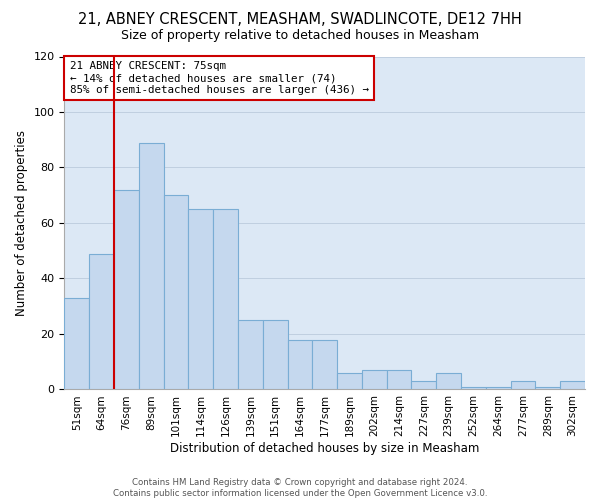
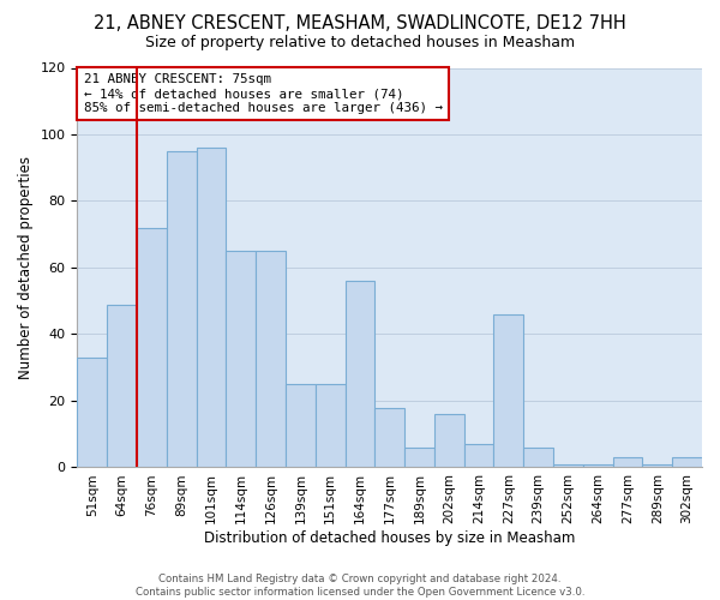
89sqm: 89 -> 95
101sqm: 70 -> 96
164sqm: 18 -> 56
202sqm: 7 -> 16
227sqm: 3 -> 46
